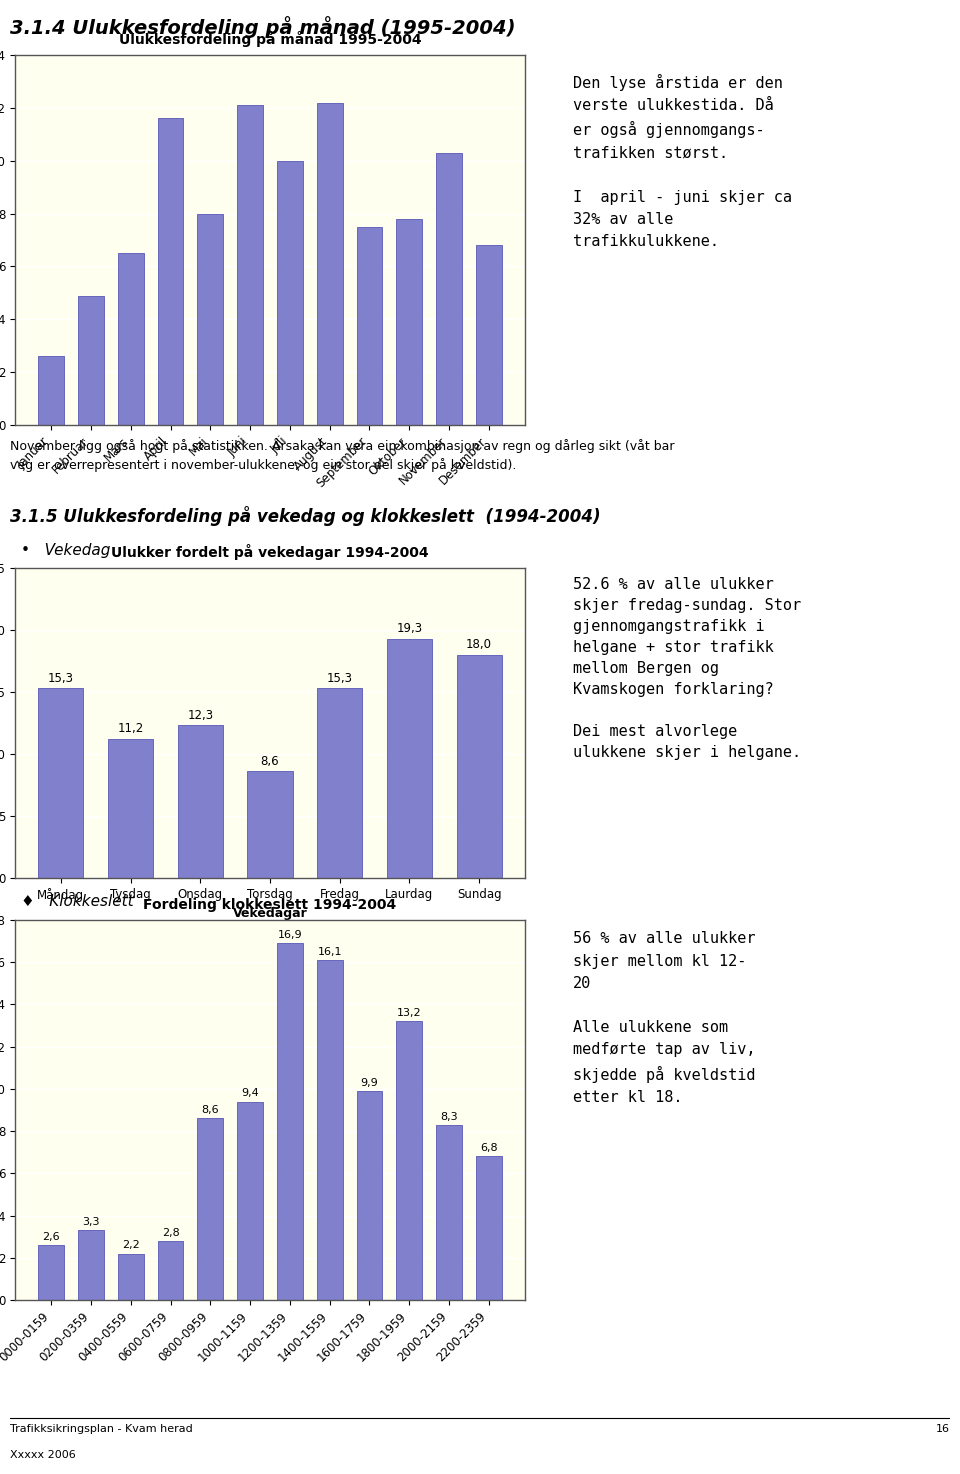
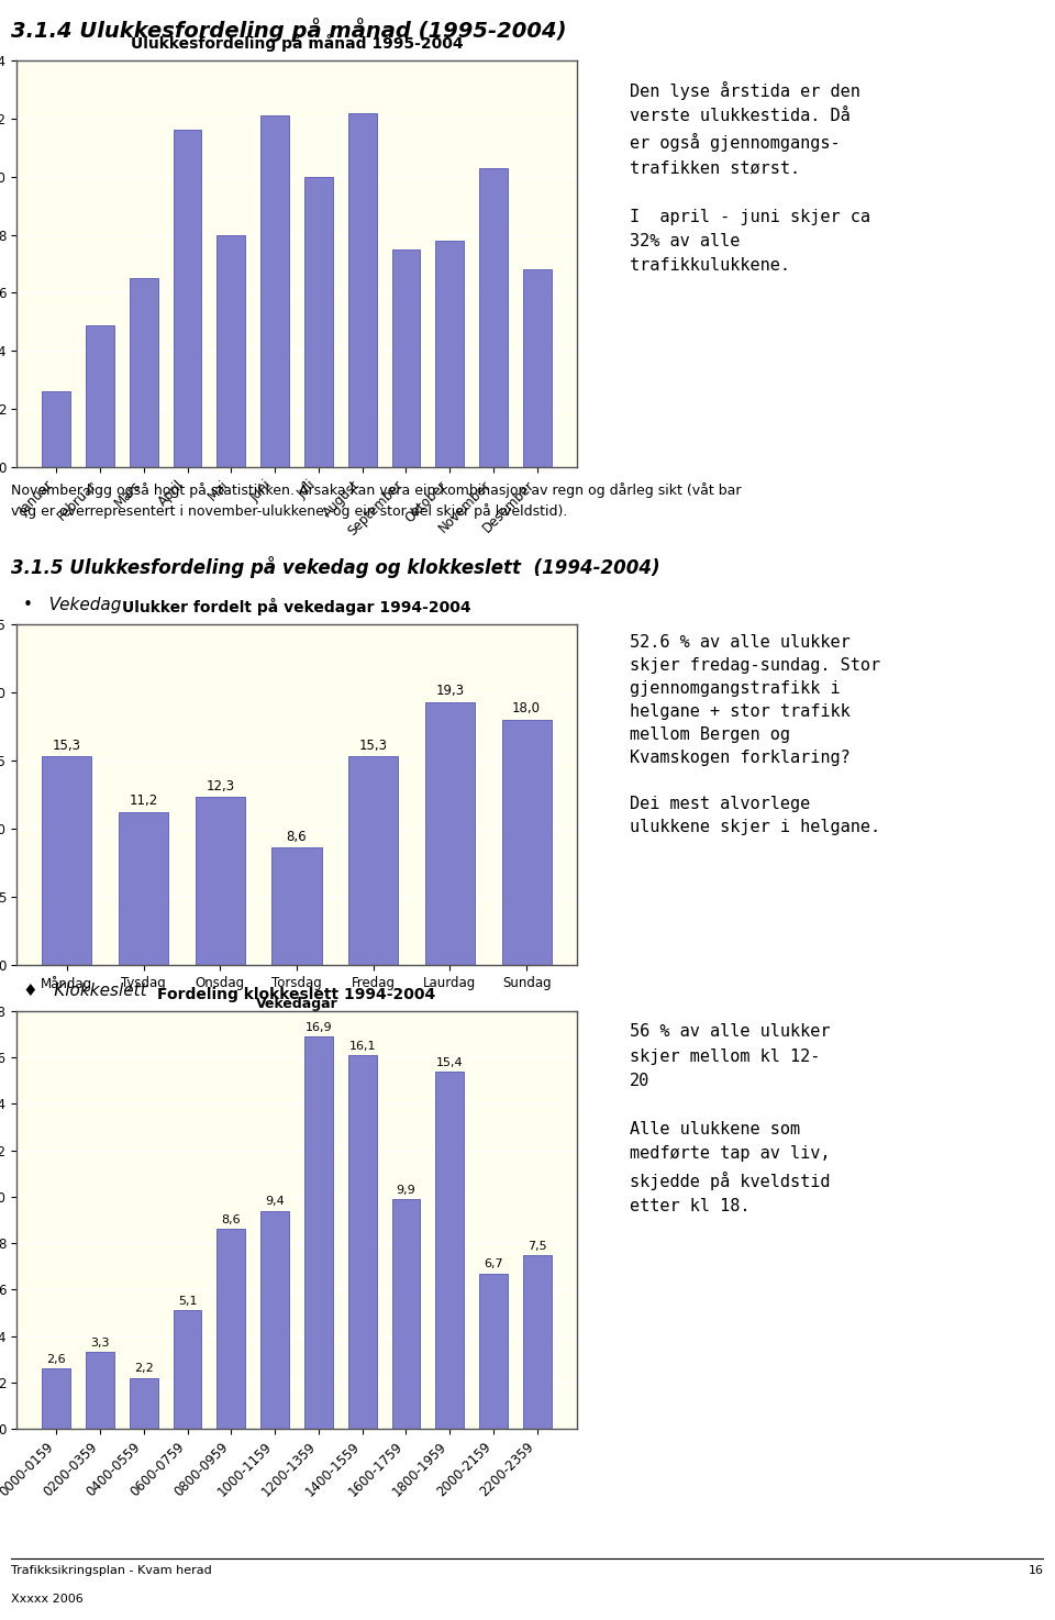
Fordeling klokkeslett 1994-2004/0600-0759: 2,8 -> 5,1
Fordeling klokkeslett 1994-2004/1800-1959: 13,2 -> 15,4
Fordeling klokkeslett 1994-2004/2000-2159: 8,3 -> 6,7
Fordeling klokkeslett 1994-2004/2200-2359: 6,8 -> 7,5
